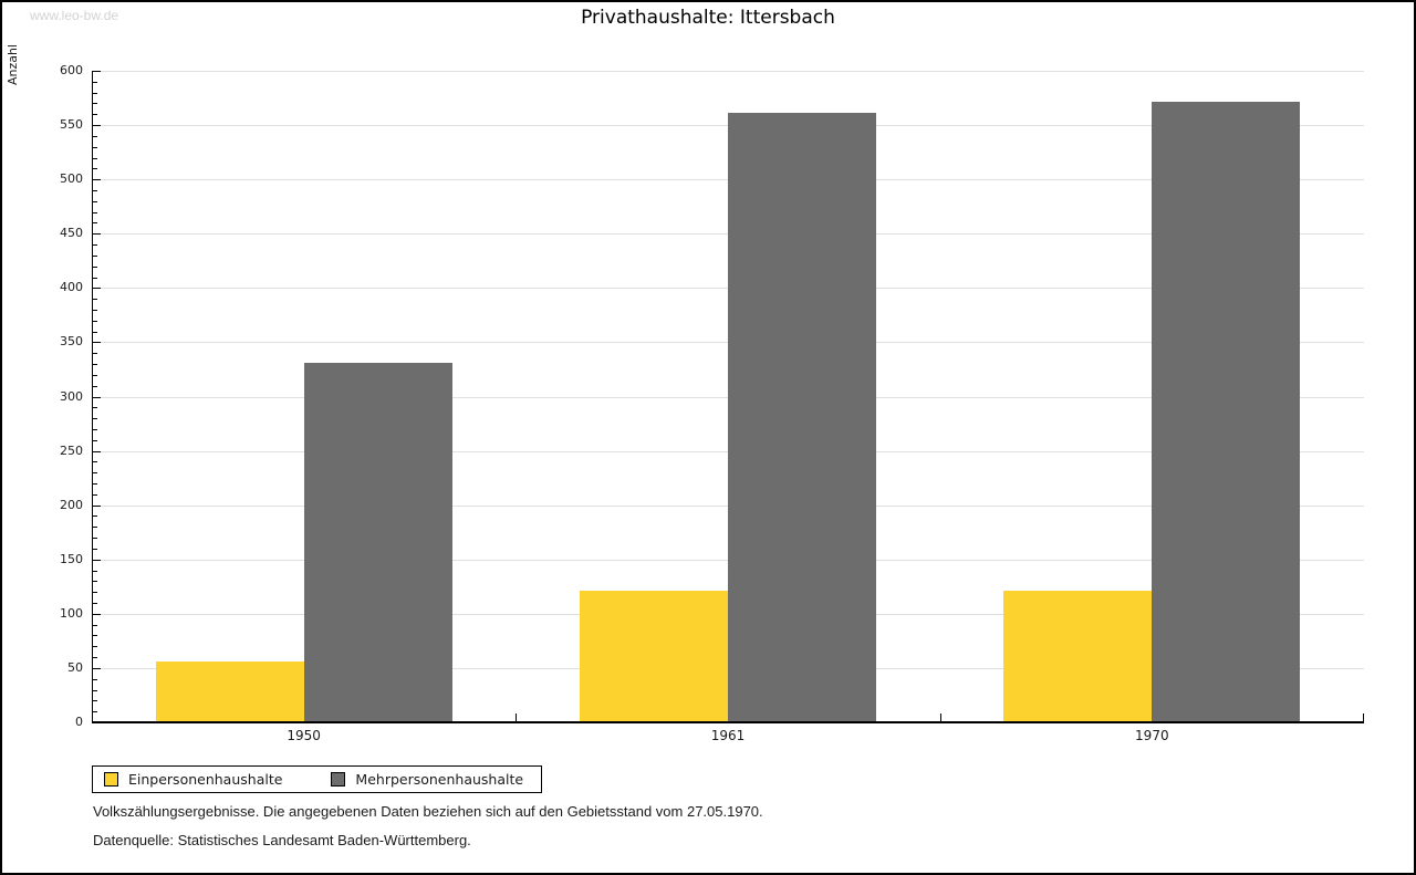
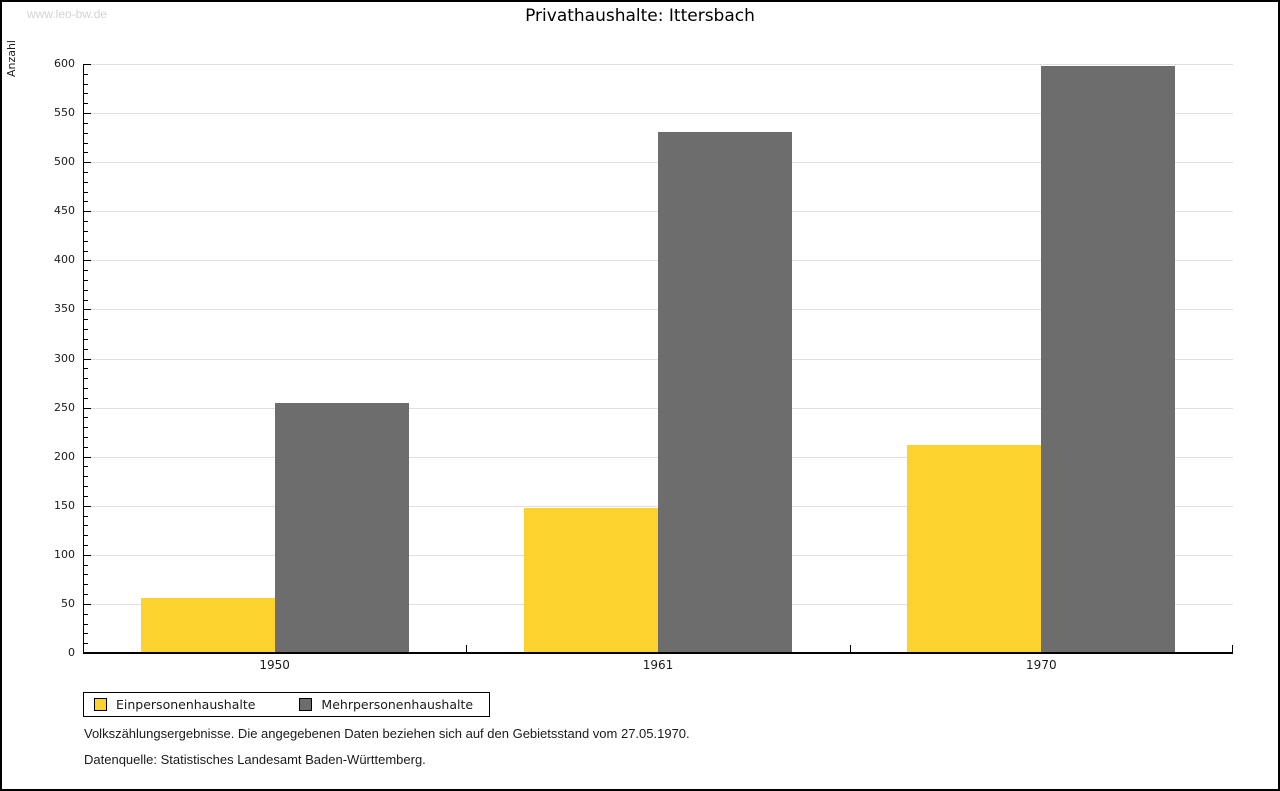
Mehrpersonenhaushalte/1950: 330 -> 250
Einpersonenhaushalte/1961: 120 -> 150
Mehrpersonenhaushalte/1961: 560 -> 530
Einpersonenhaushalte/1970: 120 -> 210
Mehrpersonenhaushalte/1970: 570 -> 600
